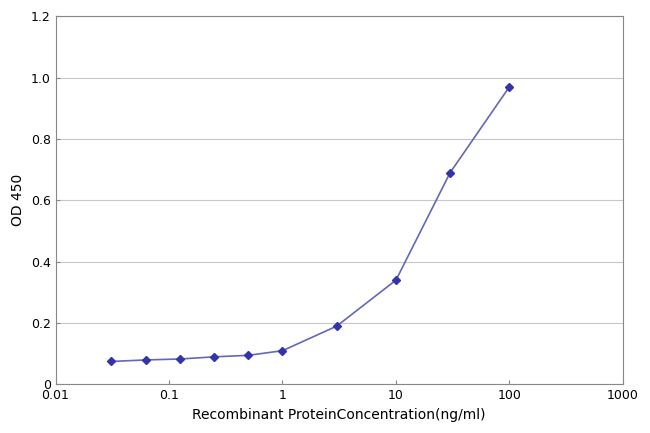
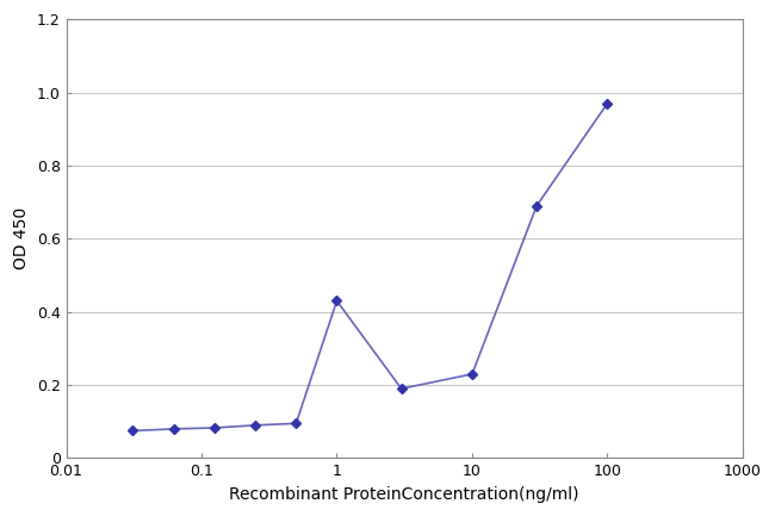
1: 0.110 -> 0.430
10: 0.340 -> 0.230
